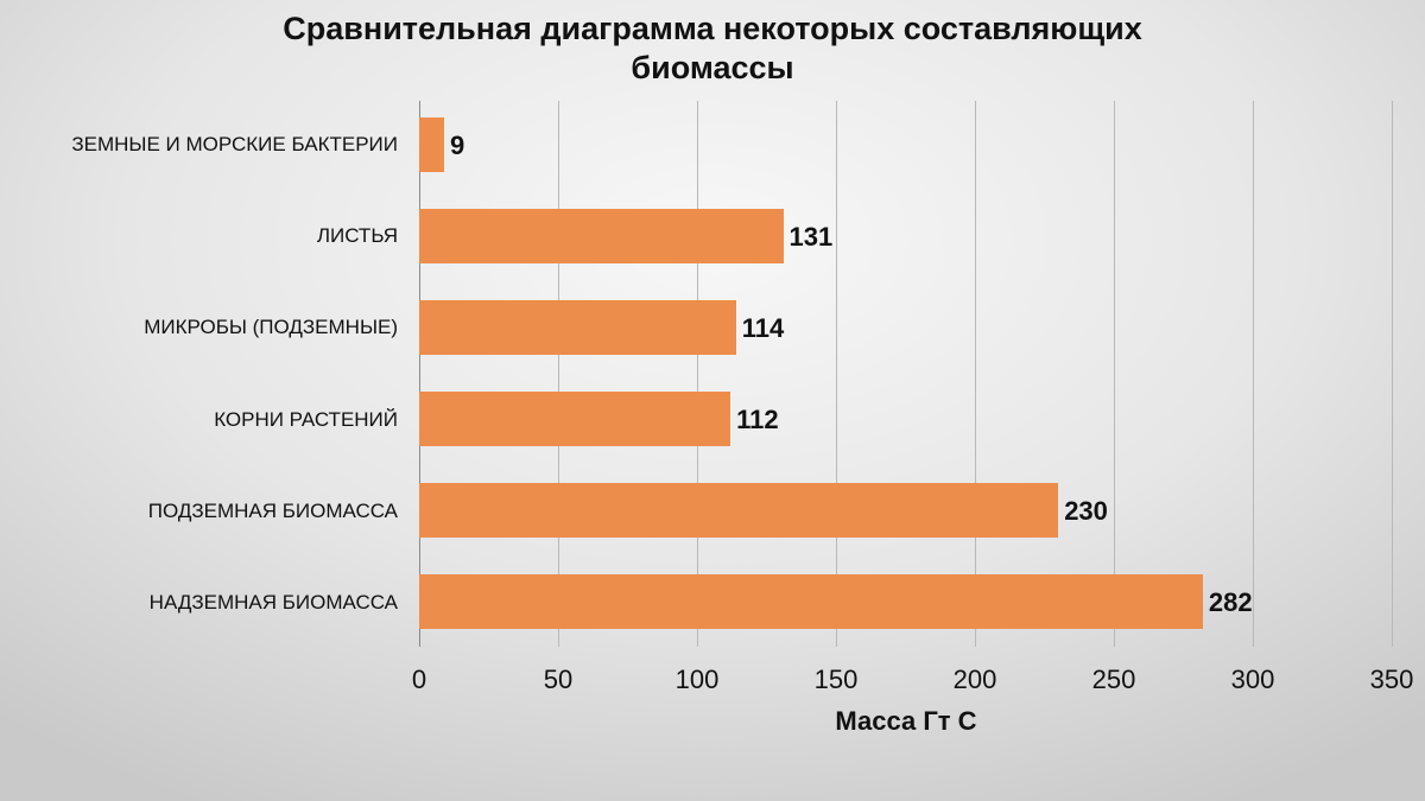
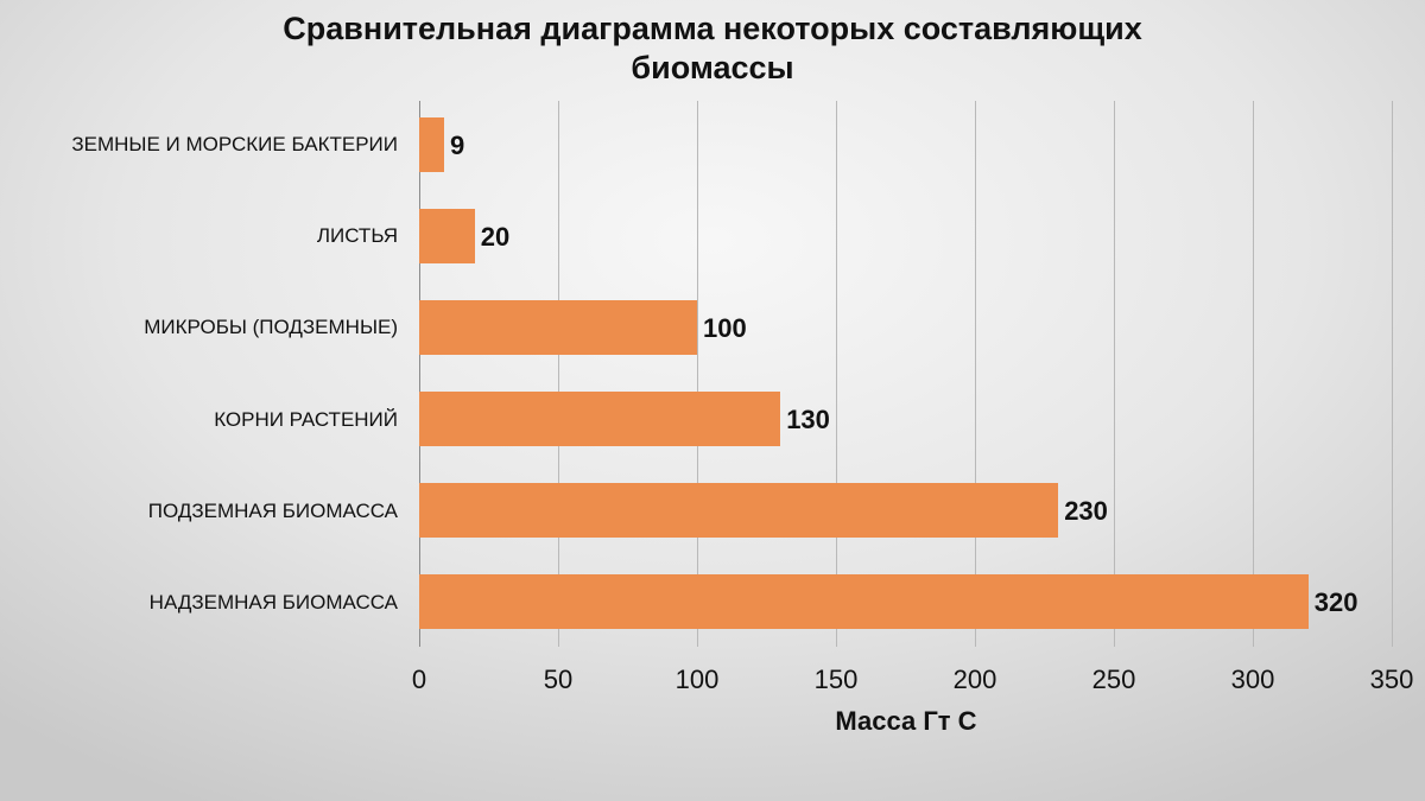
ЛИСТЬЯ: 131 -> 20
МИКРОБЫ (ПОДЗЕМНЫЕ): 114 -> 100
КОРНИ РАСТЕНИЙ: 112 -> 130
НАДЗЕМНАЯ БИОМАССА: 282 -> 320
